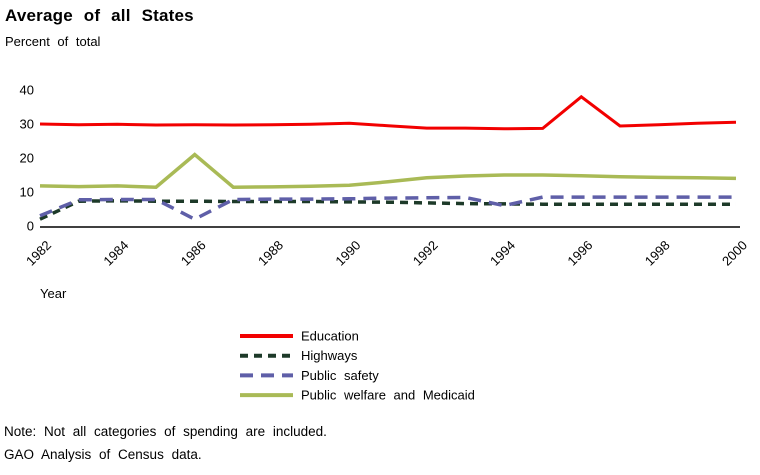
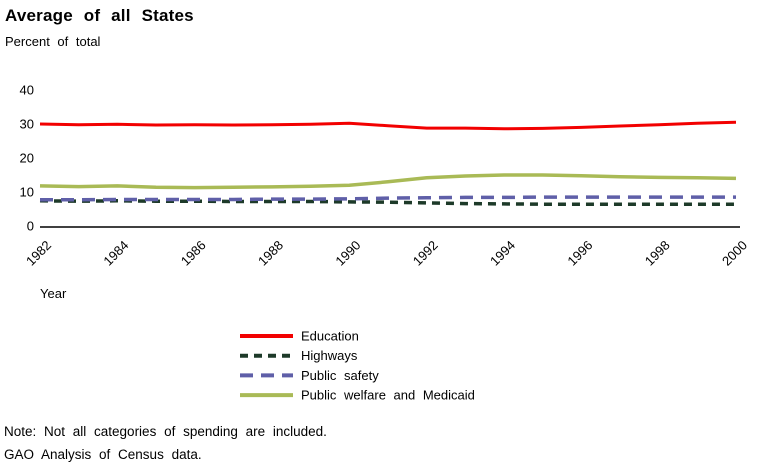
Highways/1982: 2 -> 7
Public safety/1982: 3 -> 8
Public safety/1986: 2 -> 8
Public welfare and Medicaid/1986: 21 -> 11
Public safety/1994: 6 -> 8
Education/1996: 38 -> 29
